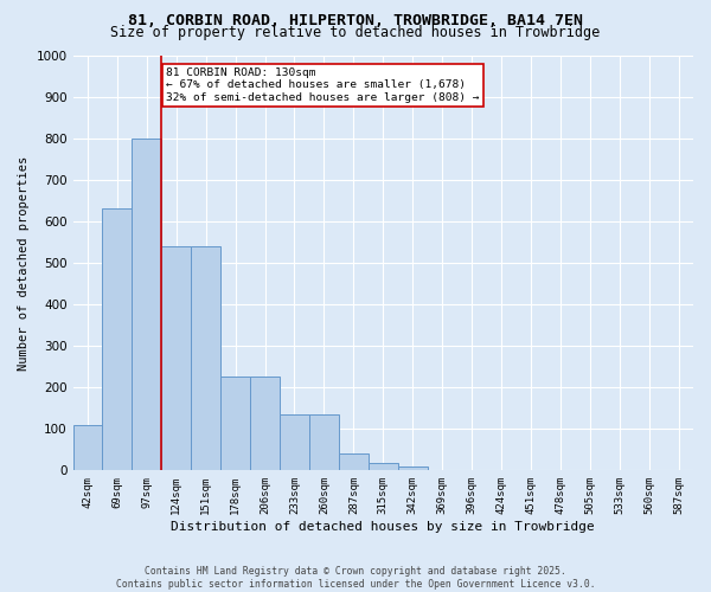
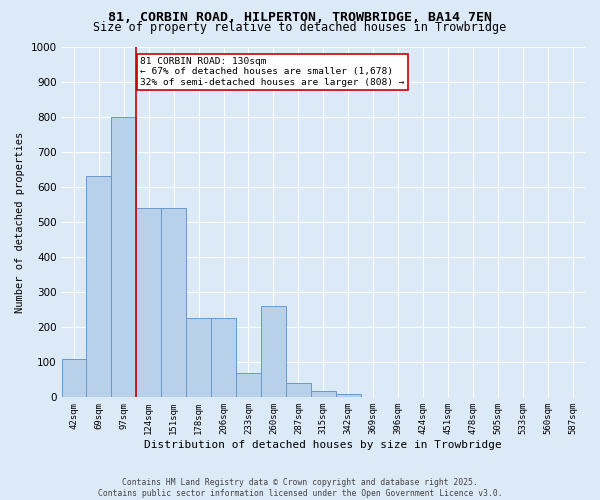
233sqm: 135 -> 70
260sqm: 135 -> 260
